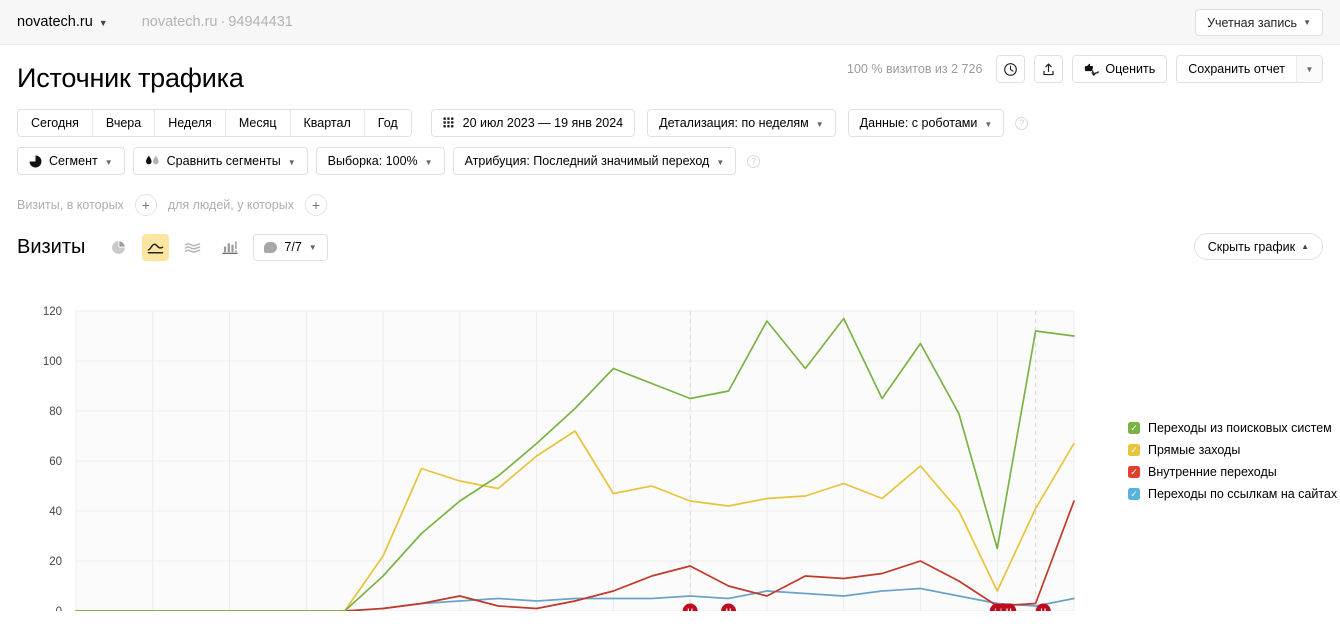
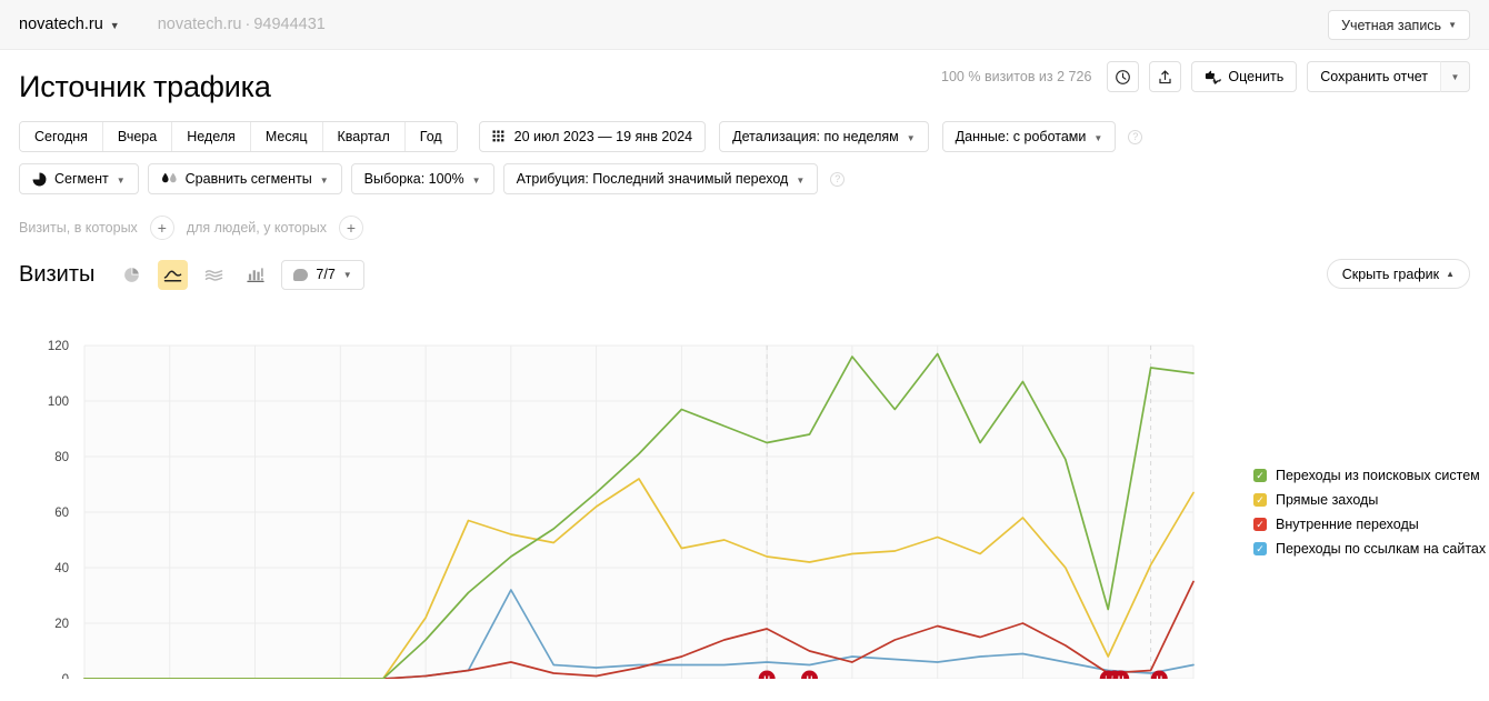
Переходы по ссылкам на сайтах/25.09 — 01.10: 4 -> 32
Внутренние переходы/04.12 — 10.12: 13 -> 19
Внутренние переходы/15.01 — 19.01: 44 -> 35
